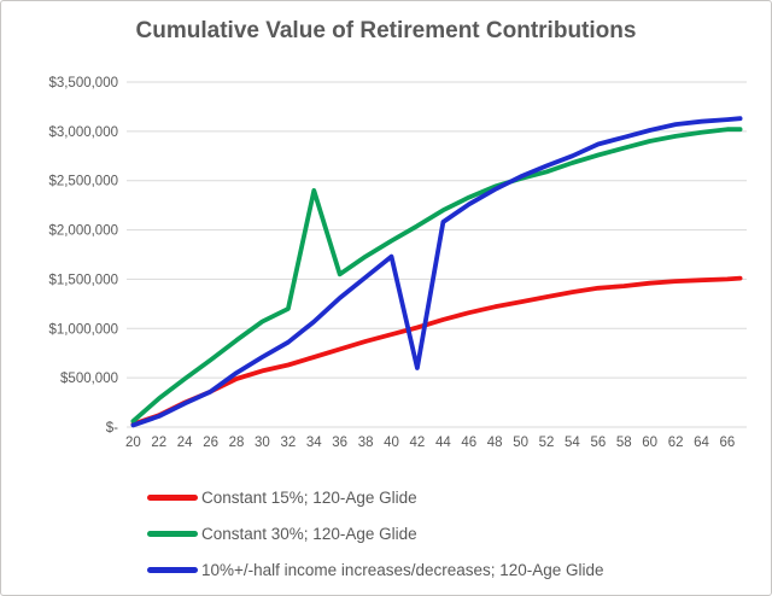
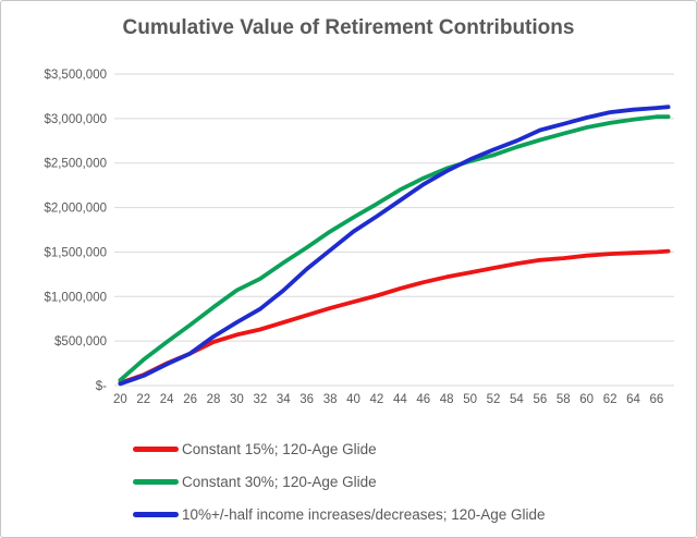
Constant 30%; 120-Age Glide/34: $2400000 -> $1400000
10%+/-half income increases/decreases; 120-Age Glide/42: $600000 -> $1900000
